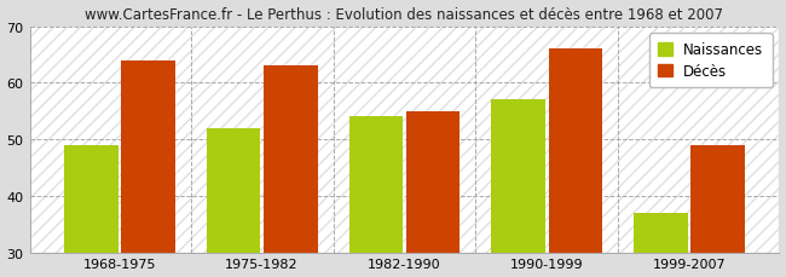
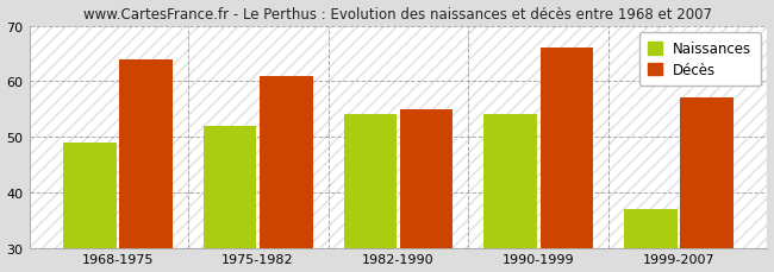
Décès/1975-1982: 63 -> 61
Naissances/1990-1999: 57 -> 54
Décès/1999-2007: 49 -> 57
